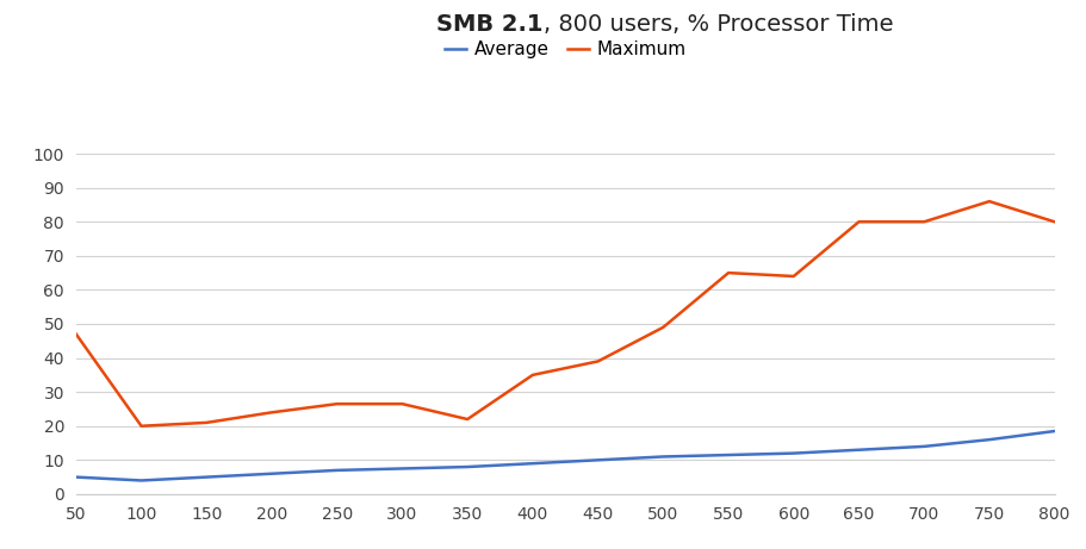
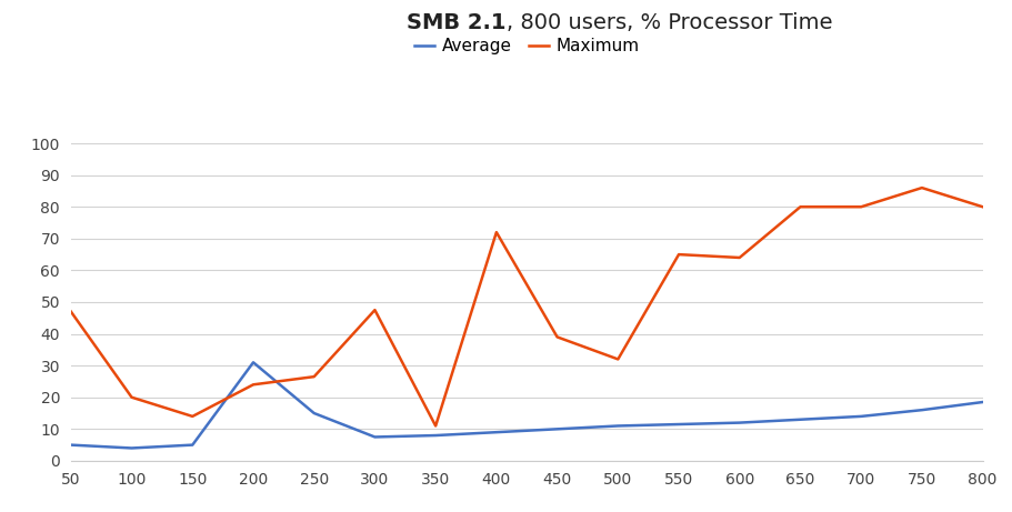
Maximum/150: 21.0 -> 14.0
Average/200: 6.0 -> 31.0
Average/250: 7.0 -> 15.0
Maximum/300: 26.5 -> 47.5
Maximum/350: 22.0 -> 11.0
Maximum/400: 35.0 -> 72.0
Maximum/500: 49.0 -> 32.0
